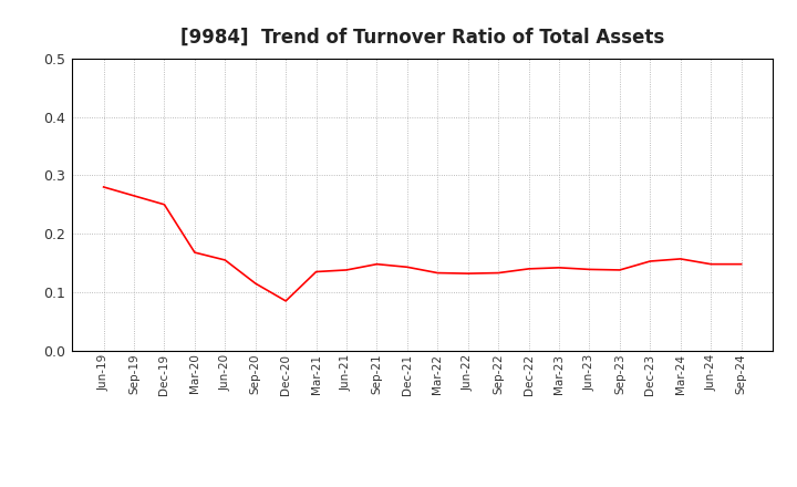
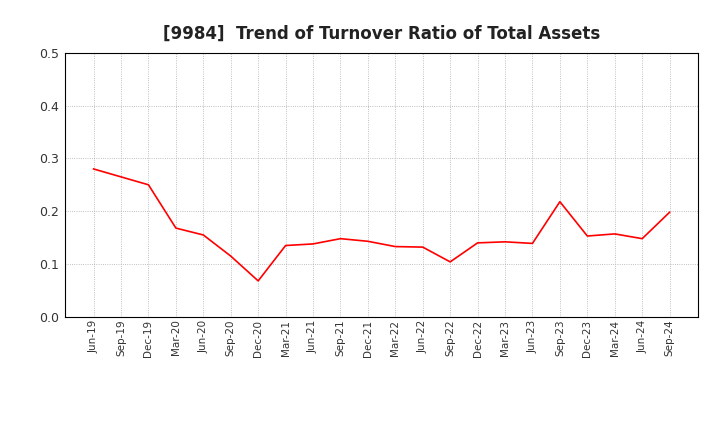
Dec-20: 0.085 -> 0.068
Sep-22: 0.133 -> 0.104
Sep-23: 0.138 -> 0.218
Sep-24: 0.148 -> 0.198
